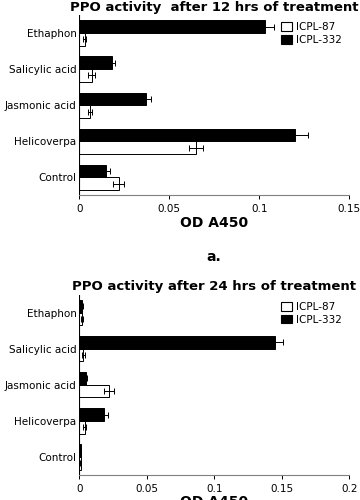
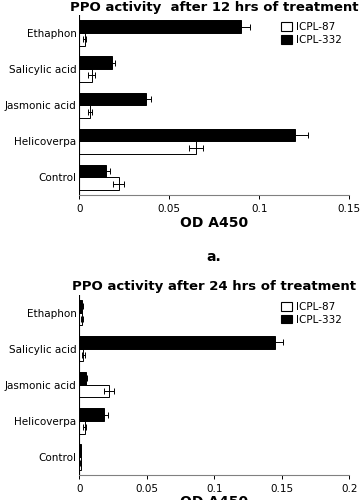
PPO activity after 12 hrs of treatment/ICPL-332/Ethaphon: 0.103 -> 0.090
